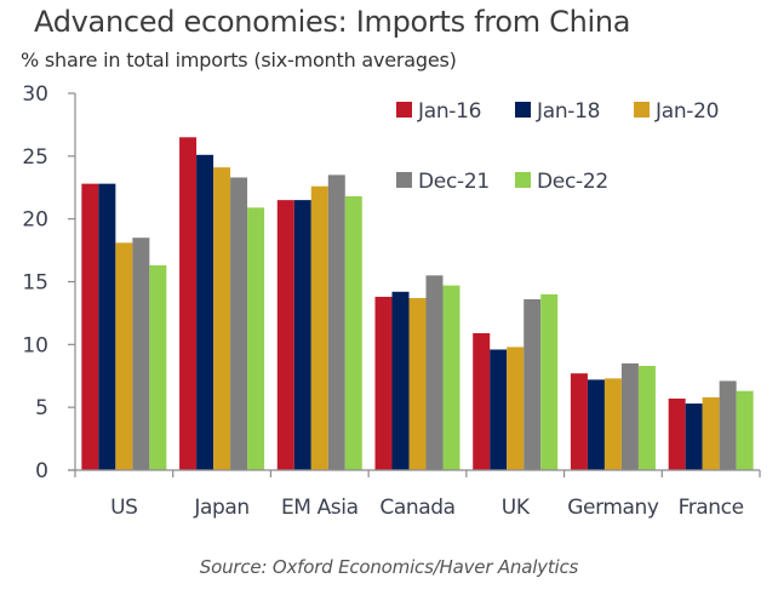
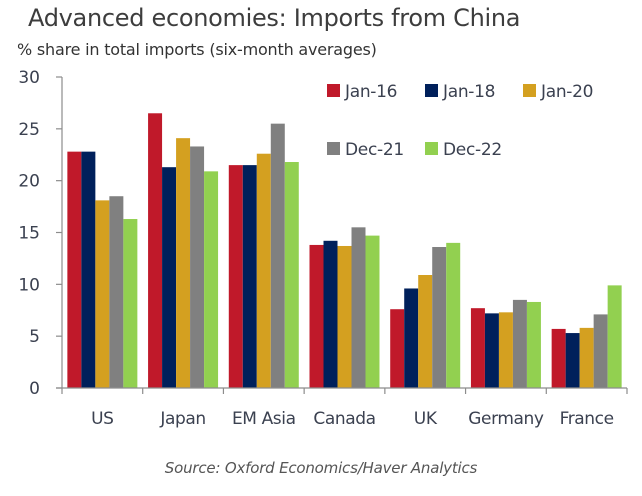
Jan-18/Japan: 25.1 -> 21.3
Dec-21/EM Asia: 23.5 -> 25.5
Jan-16/UK: 10.9 -> 7.6
Jan-20/UK: 9.8 -> 10.9
Dec-22/France: 6.3 -> 9.9
